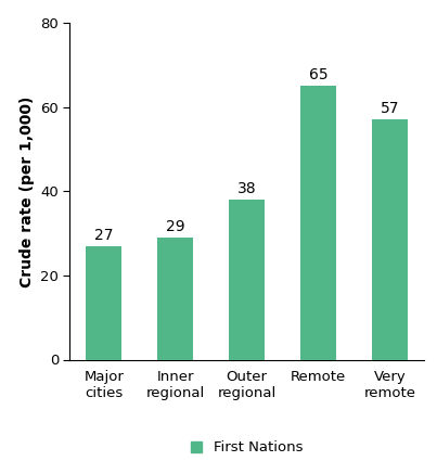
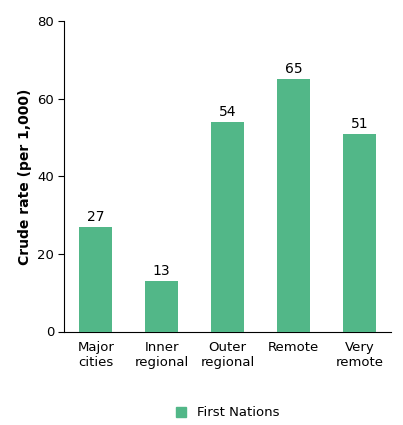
Inner regional: 29 -> 13
Outer regional: 38 -> 54
Very remote: 57 -> 51
